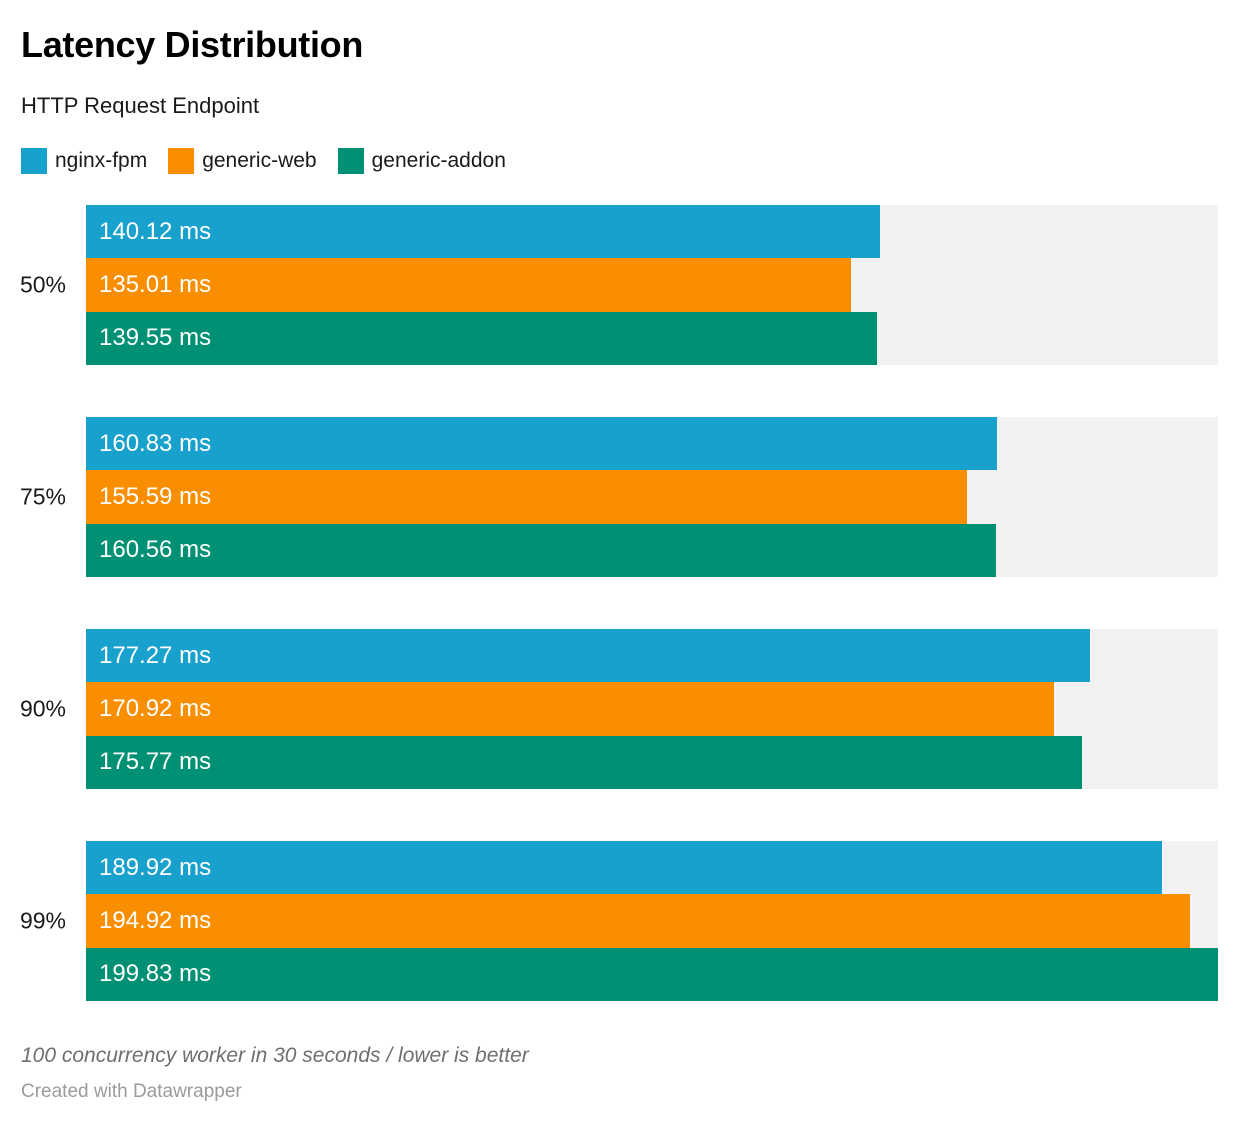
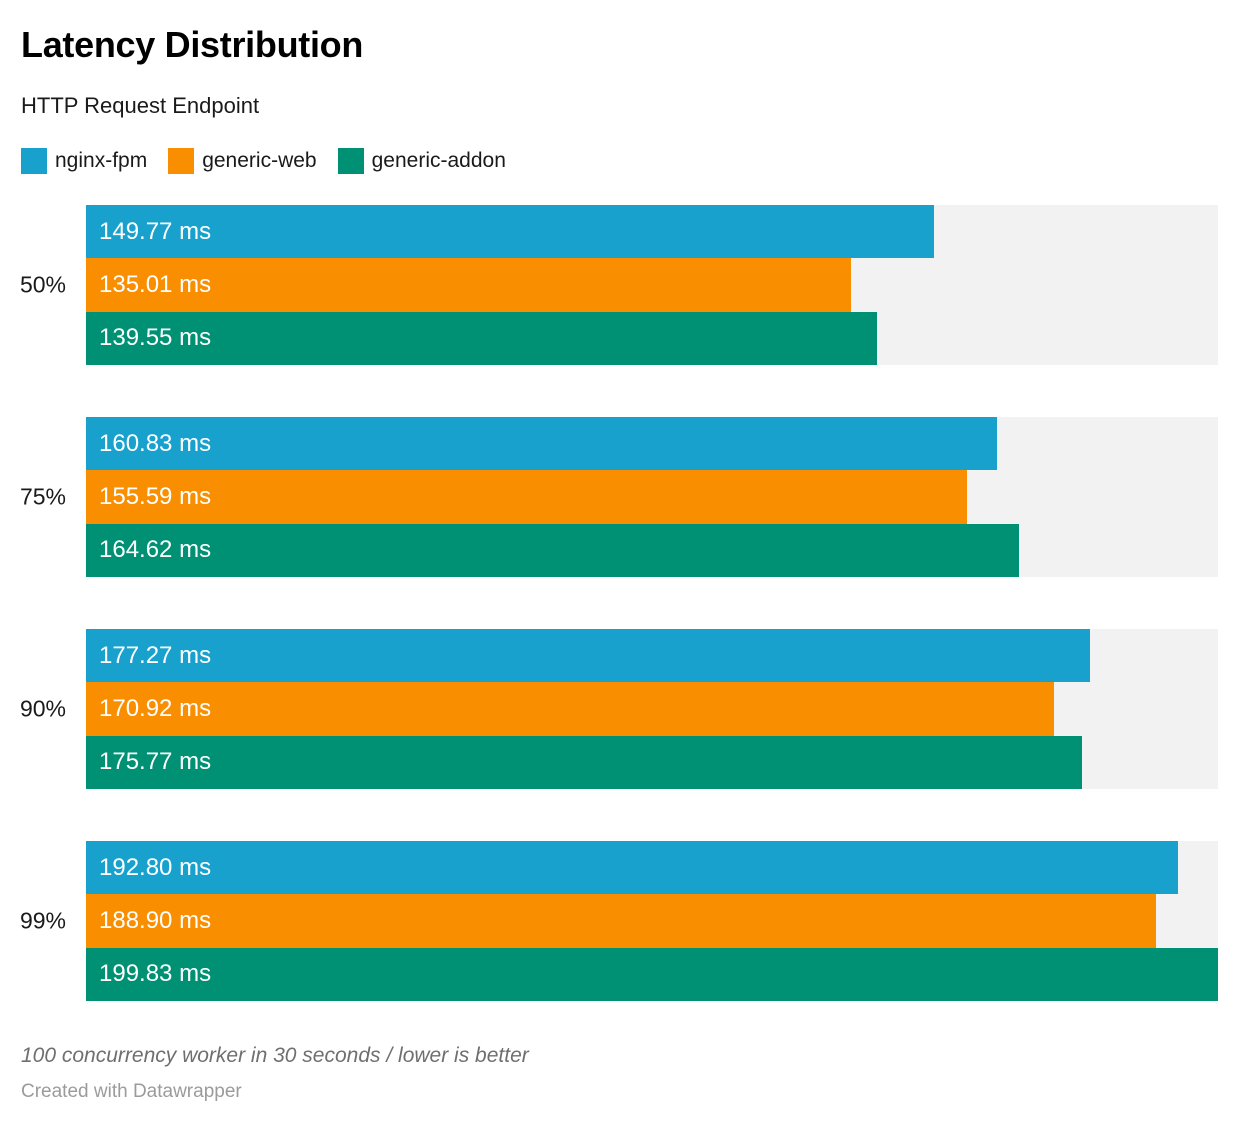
nginx-fpm/50%: 140.12 -> 149.77
generic-addon/75%: 160.56 -> 164.62
nginx-fpm/99%: 189.92 -> 192.80
generic-web/99%: 194.92 -> 188.90
